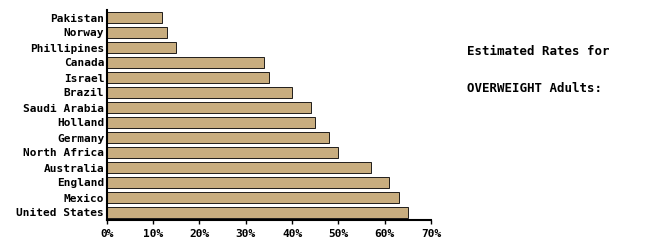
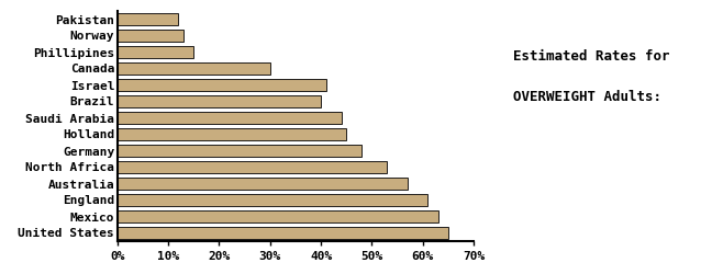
Canada: 34% -> 30%
Israel: 35% -> 41%
North Africa: 50% -> 53%
